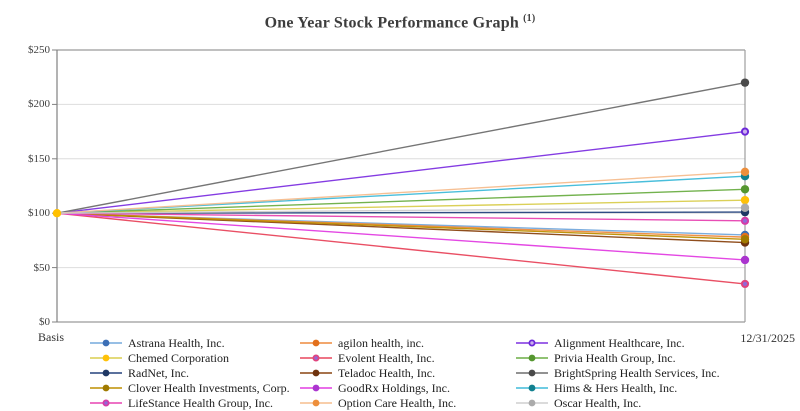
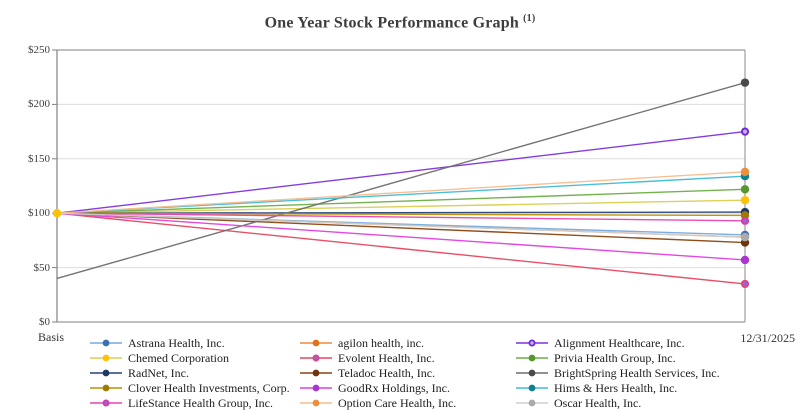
BrightSpring Health Services, Inc./Basis: $100 -> $40
Clover Health Investments, Corp./12/31/2025: $76 -> $98
Oscar Health, Inc./12/31/2025: $105 -> $78
